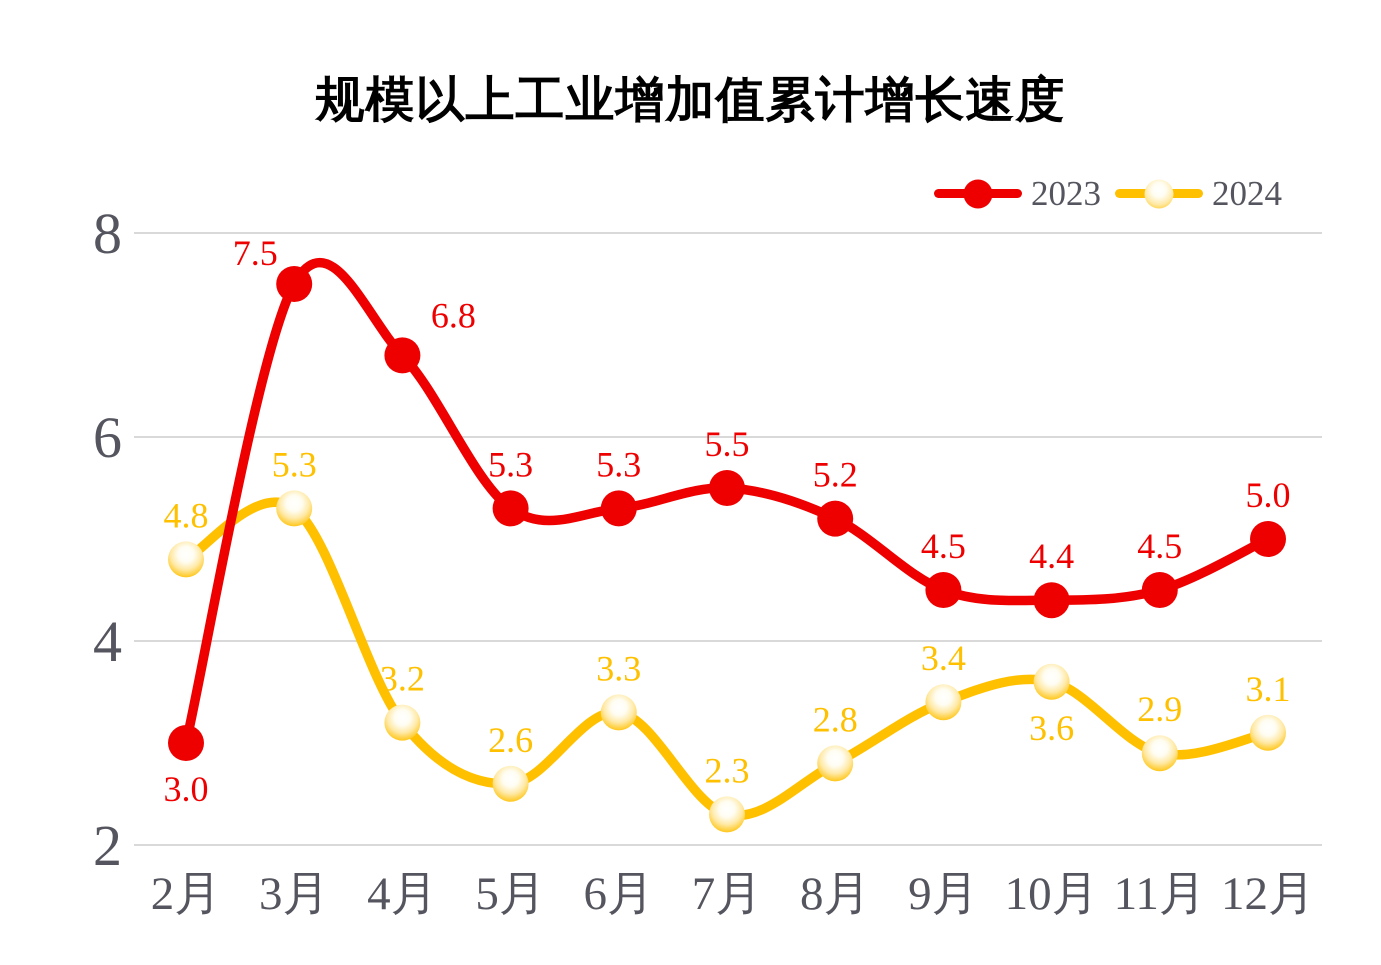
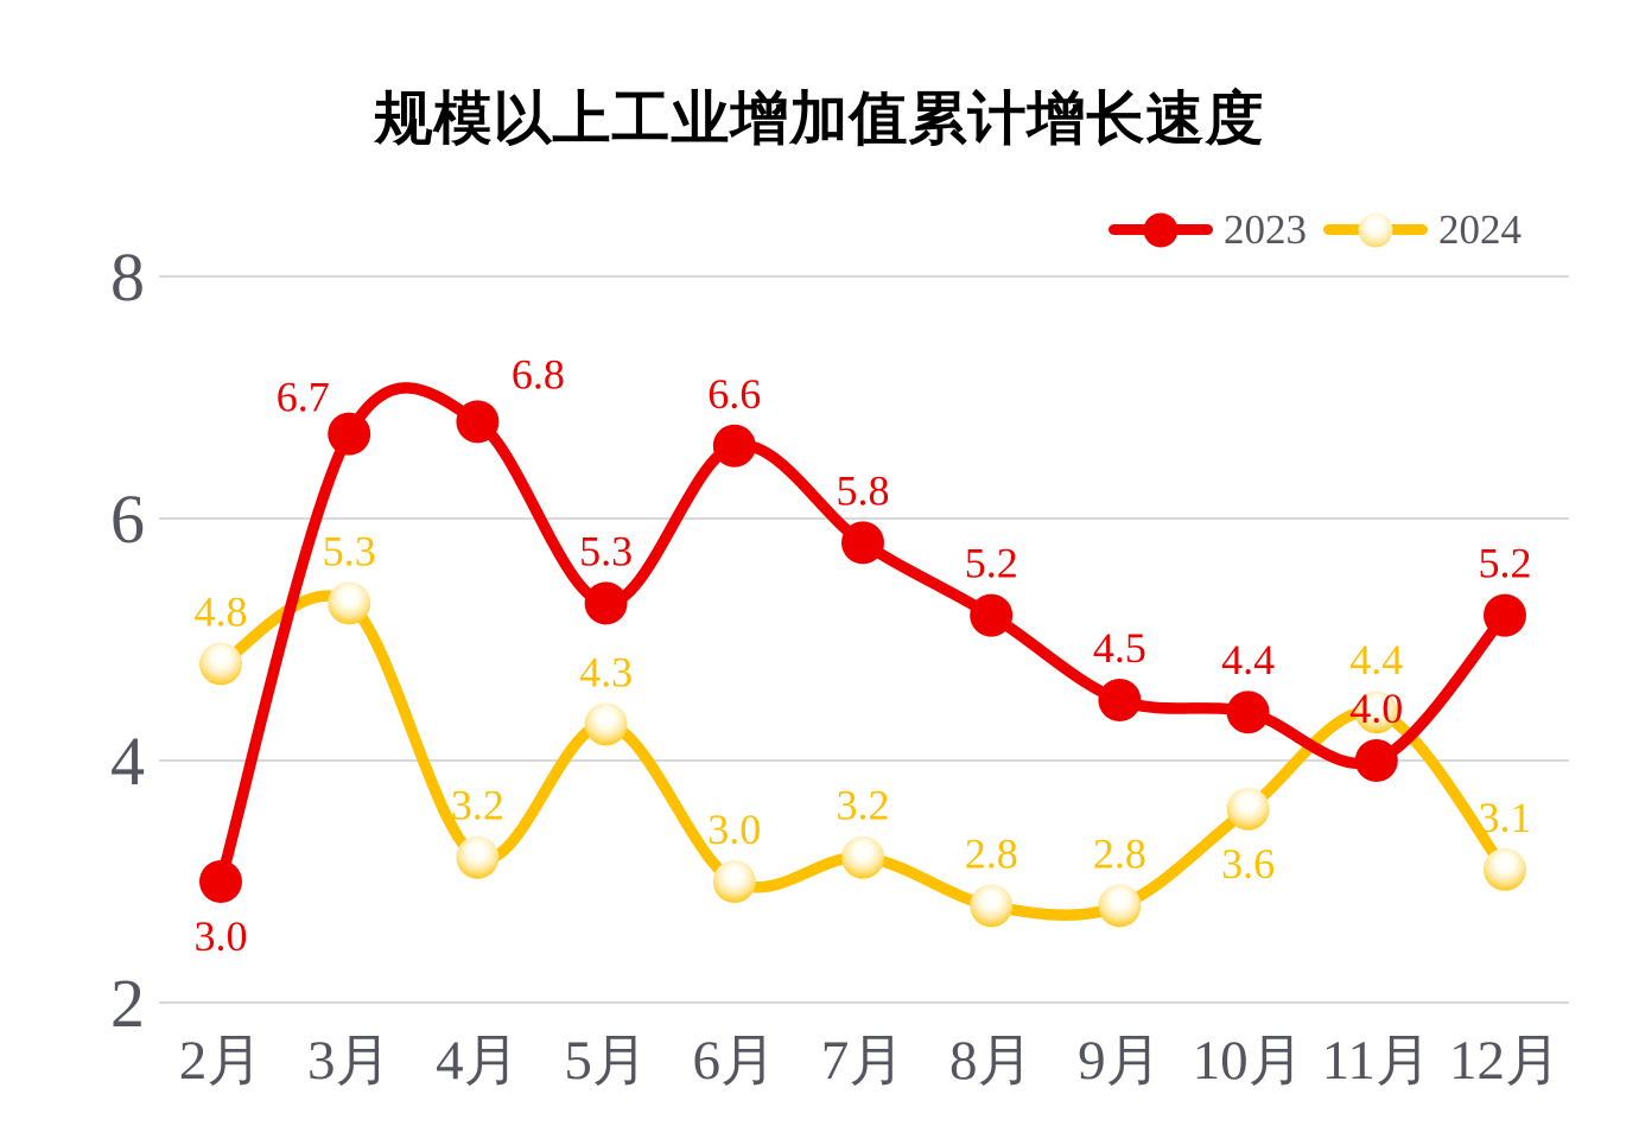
2023/3月: 7.5 -> 6.7
2024/5月: 2.6 -> 4.3
2023/6月: 5.3 -> 6.6
2024/6月: 3.3 -> 3.0
2023/7月: 5.5 -> 5.8
2024/7月: 2.3 -> 3.2
2024/9月: 3.4 -> 2.8
2023/11月: 4.5 -> 4.0
2024/11月: 2.9 -> 4.4
2023/12月: 5.0 -> 5.2
